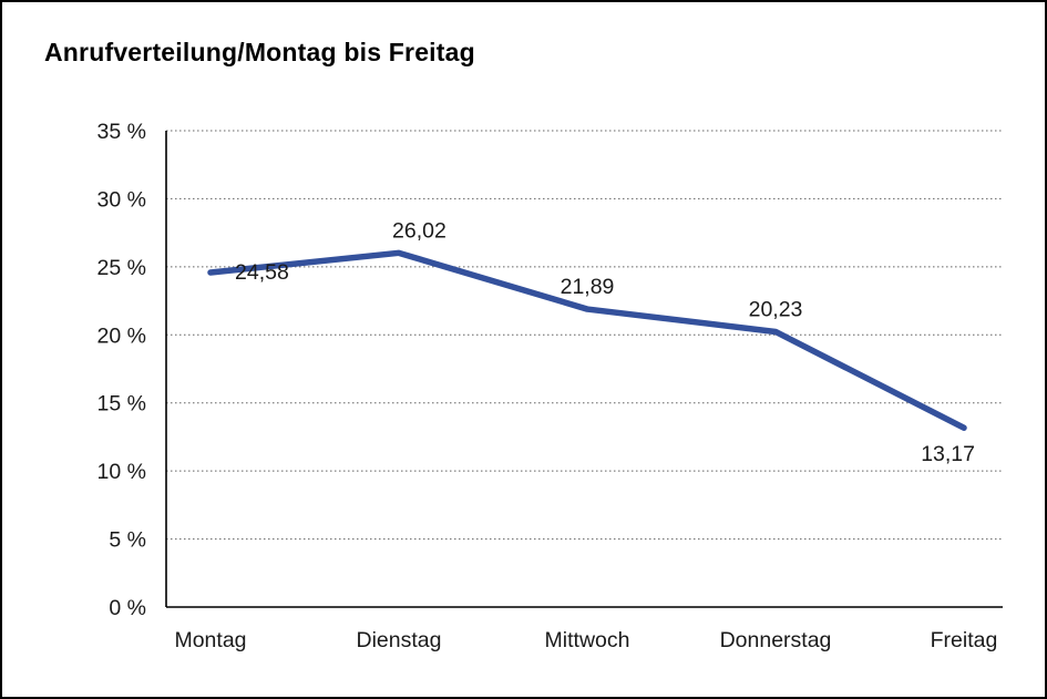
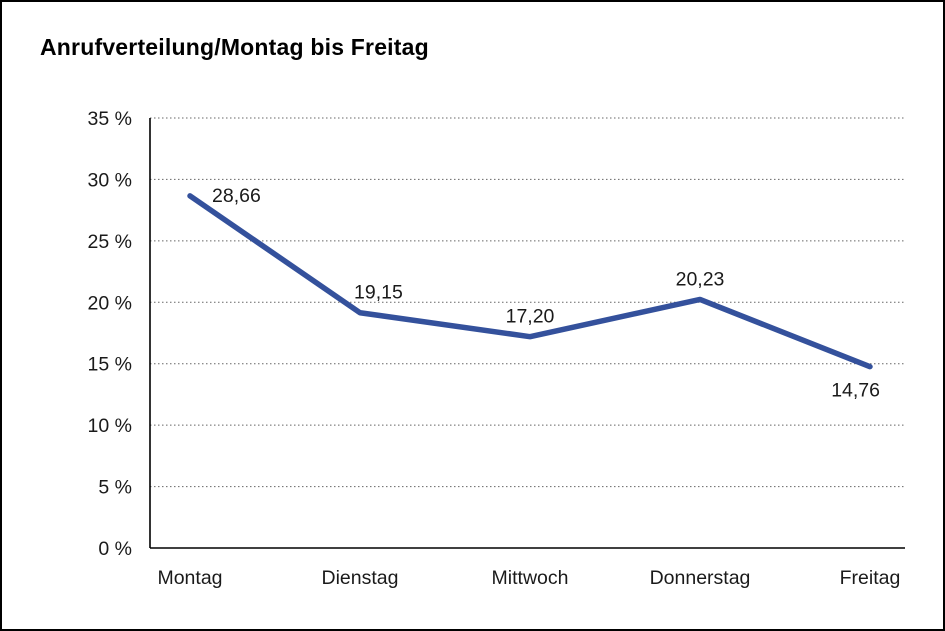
Montag: 24,58 -> 28,66
Dienstag: 26,02 -> 19,15
Mittwoch: 21,89 -> 17,20
Freitag: 13,17 -> 14,76
